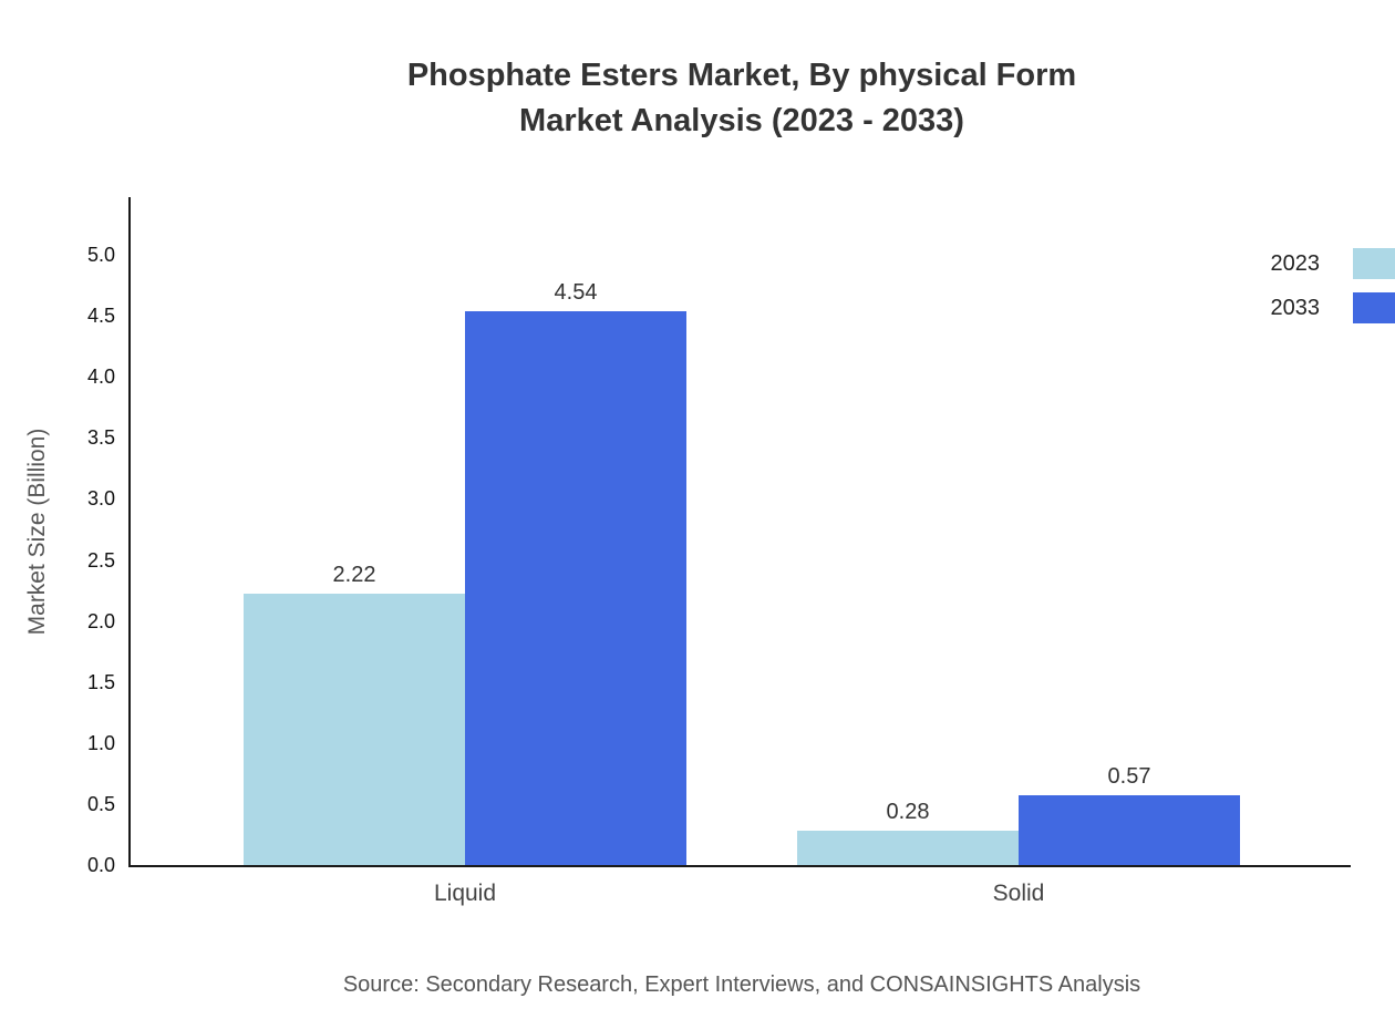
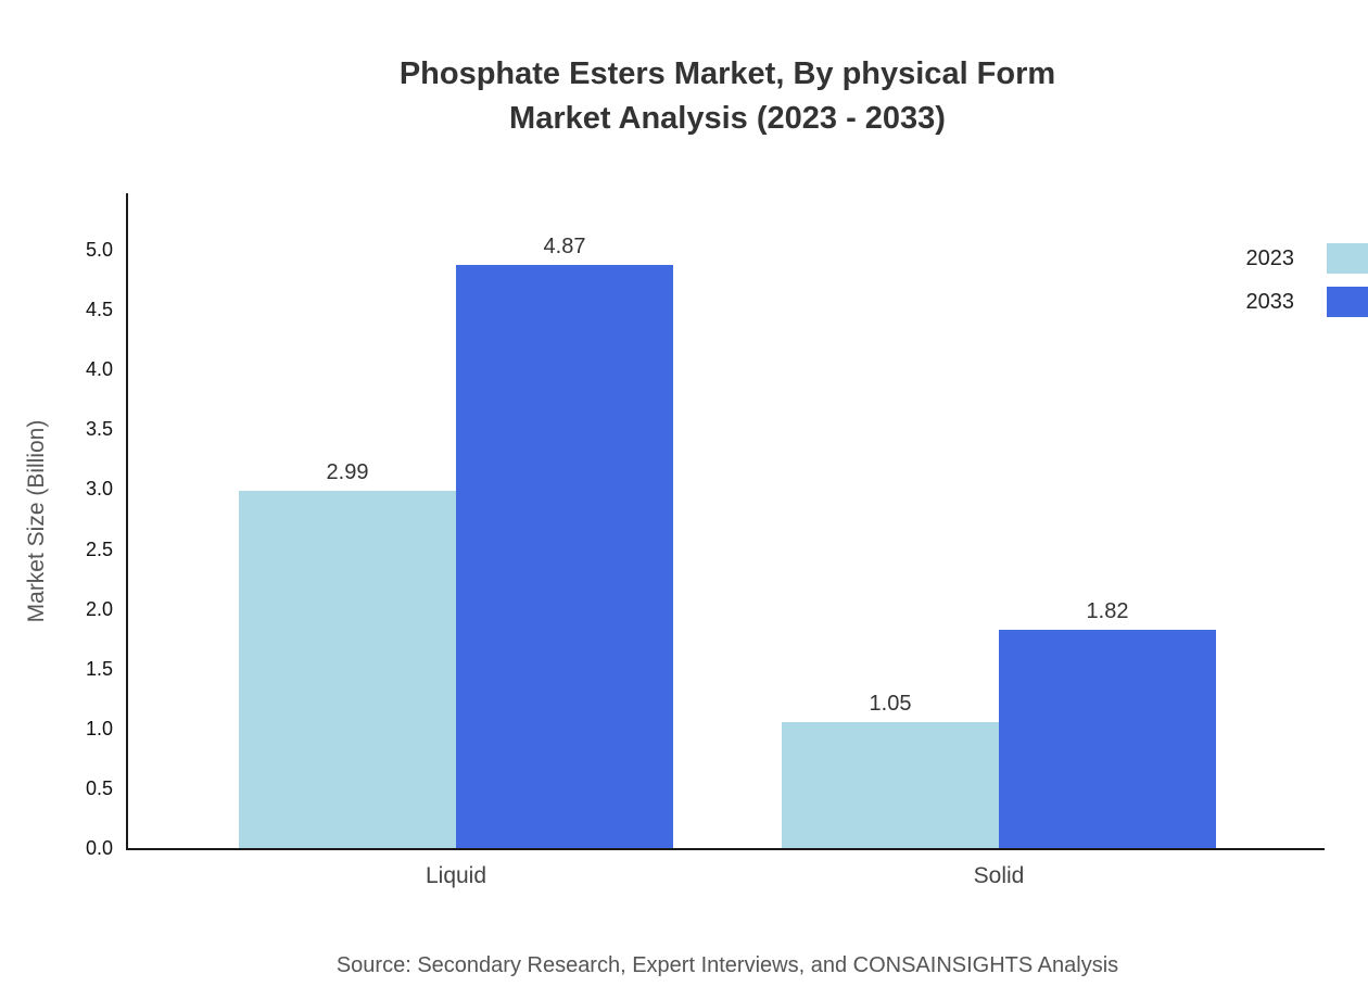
2023/Liquid: 2.22 -> 2.99
2033/Liquid: 4.54 -> 4.87
2023/Solid: 0.28 -> 1.05
2033/Solid: 0.57 -> 1.82
